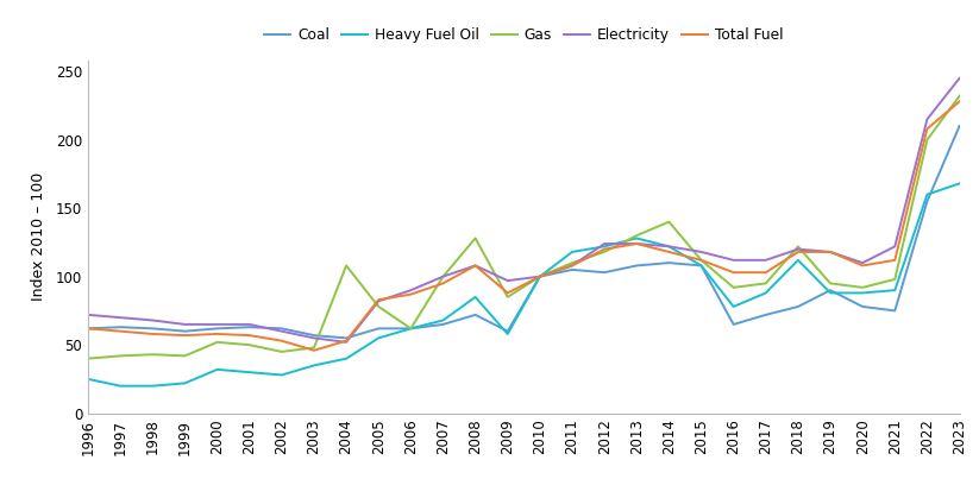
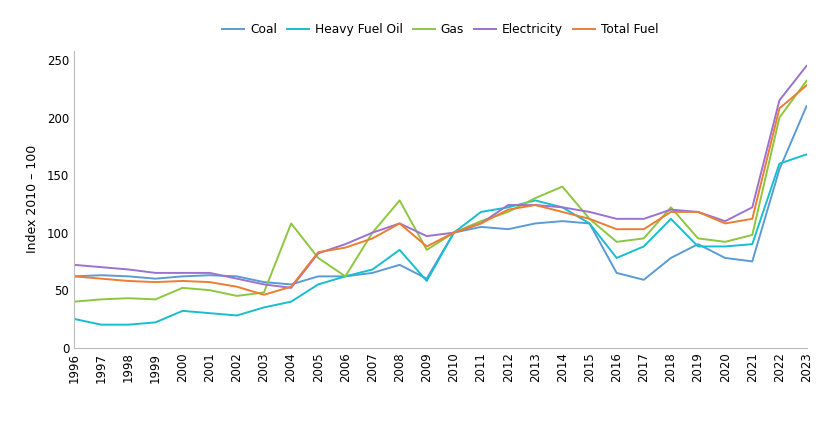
Coal/2017: 72 -> 59
